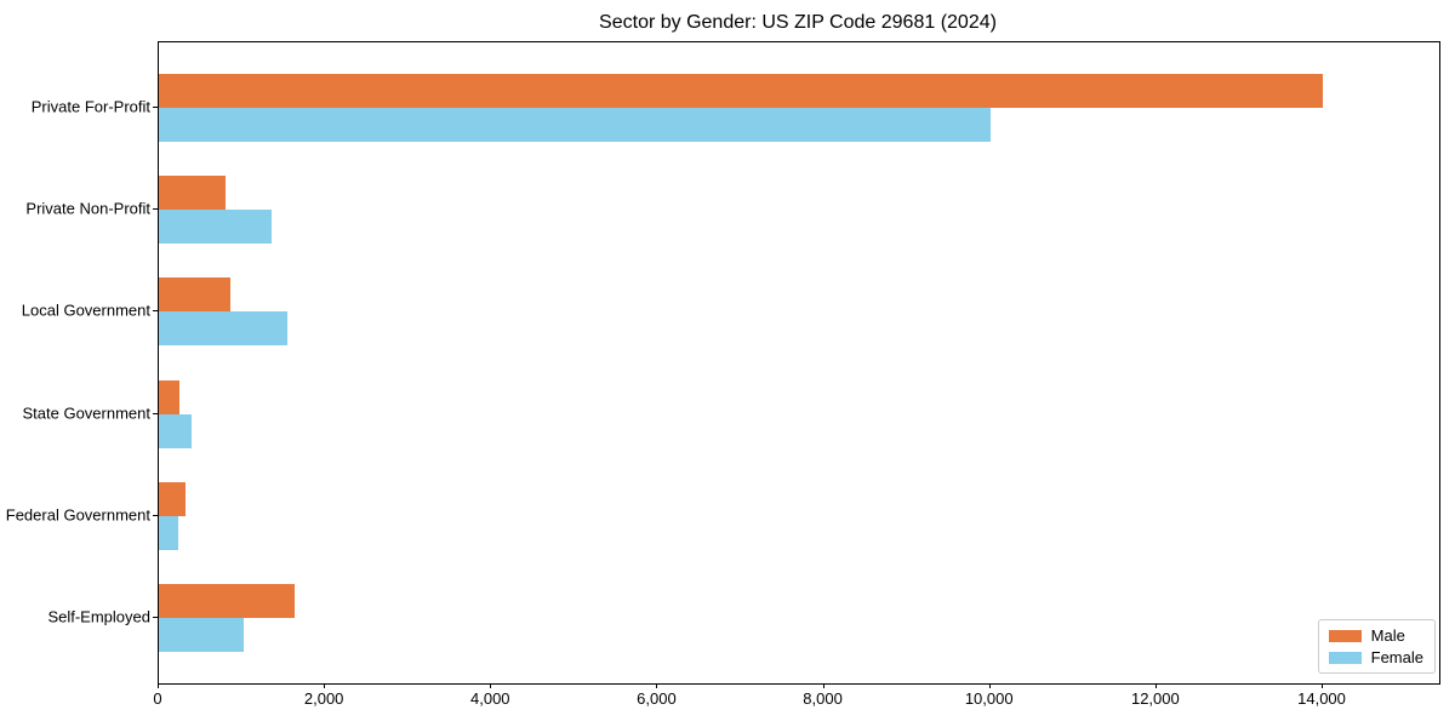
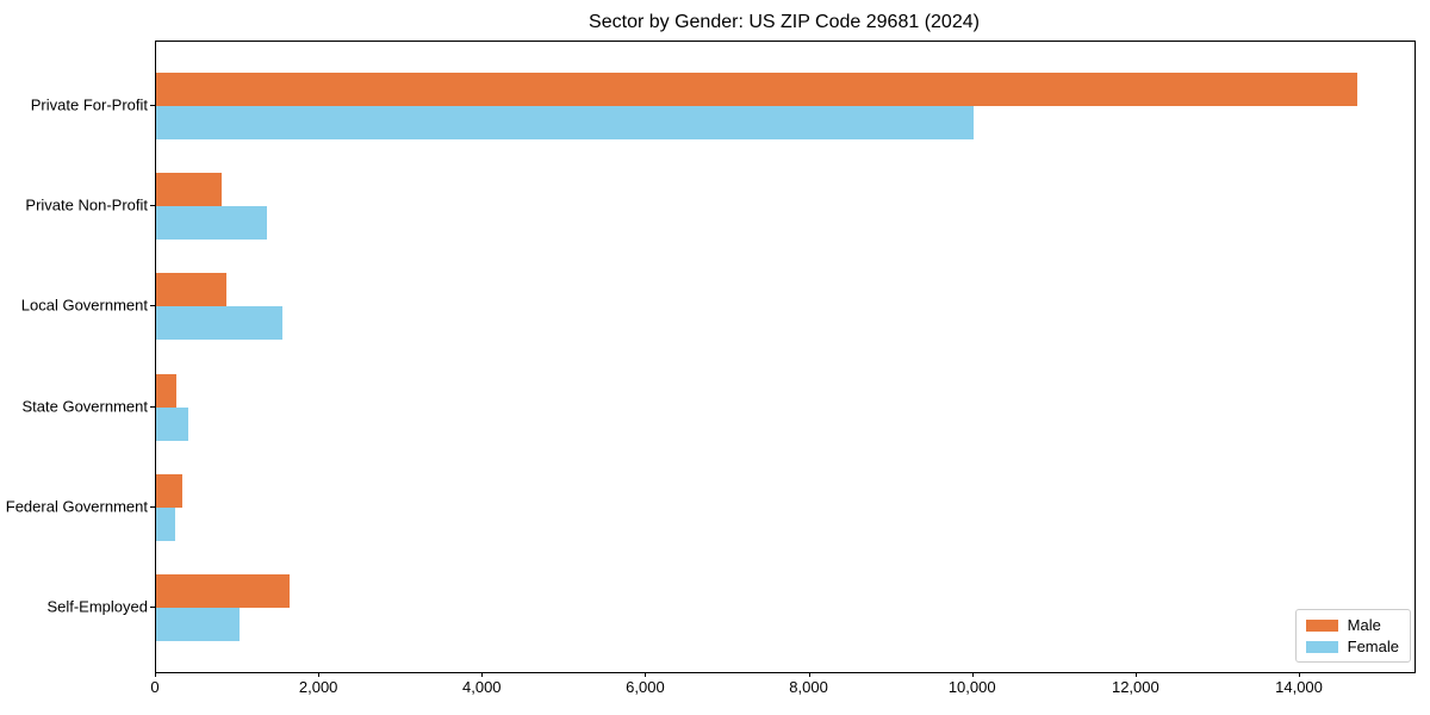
Male/Private For-Profit: 14000 -> 14700
